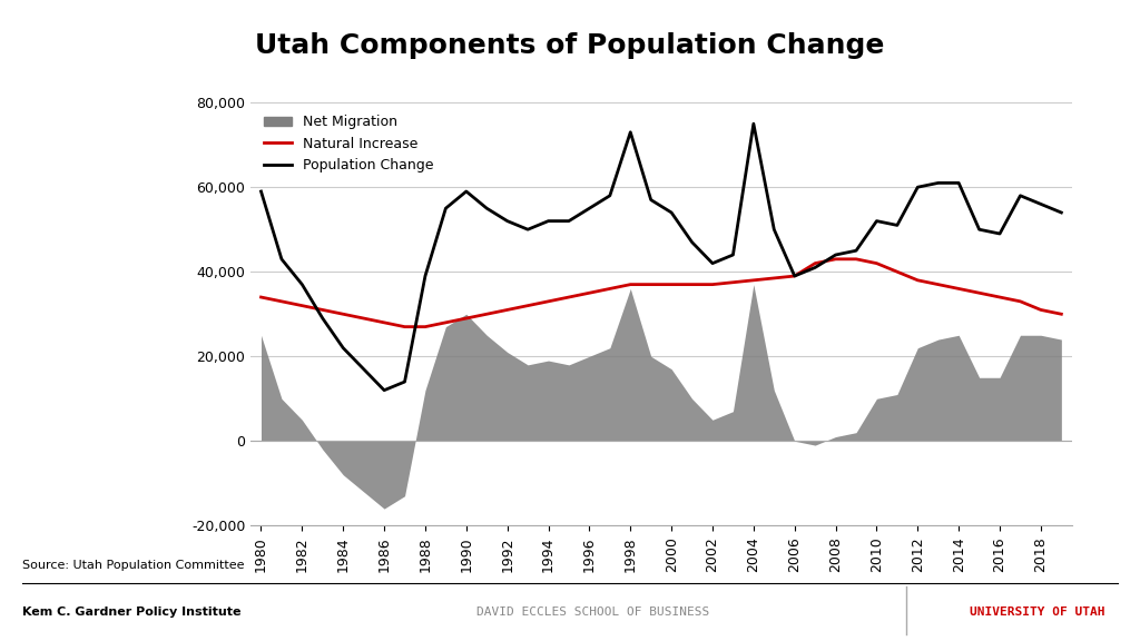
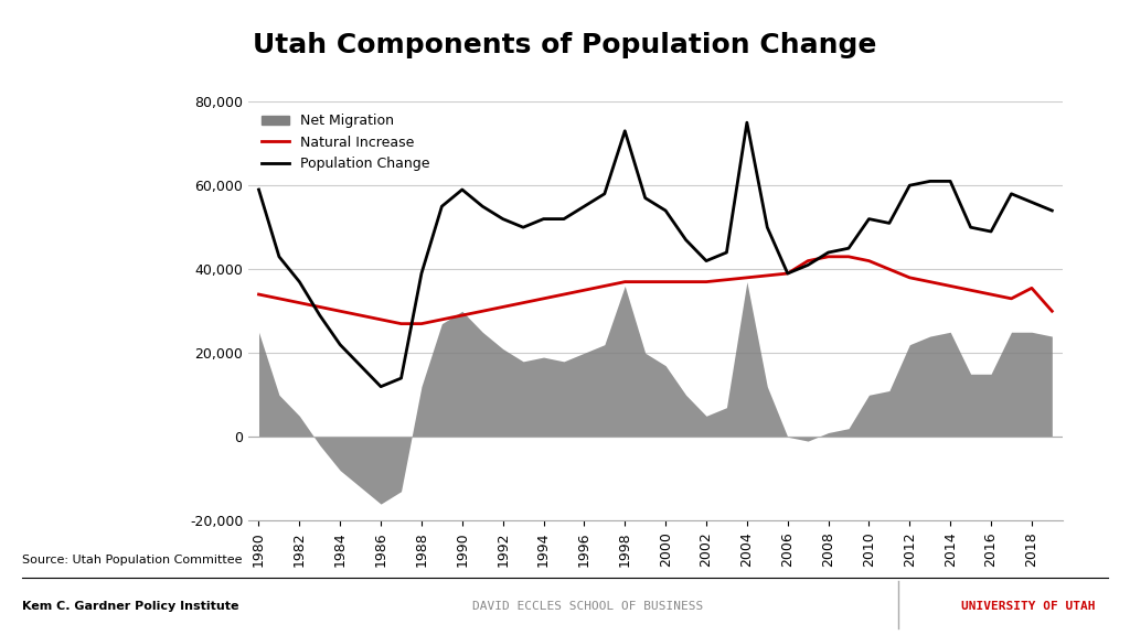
Natural Increase/2018: 31,000 -> 35,500
